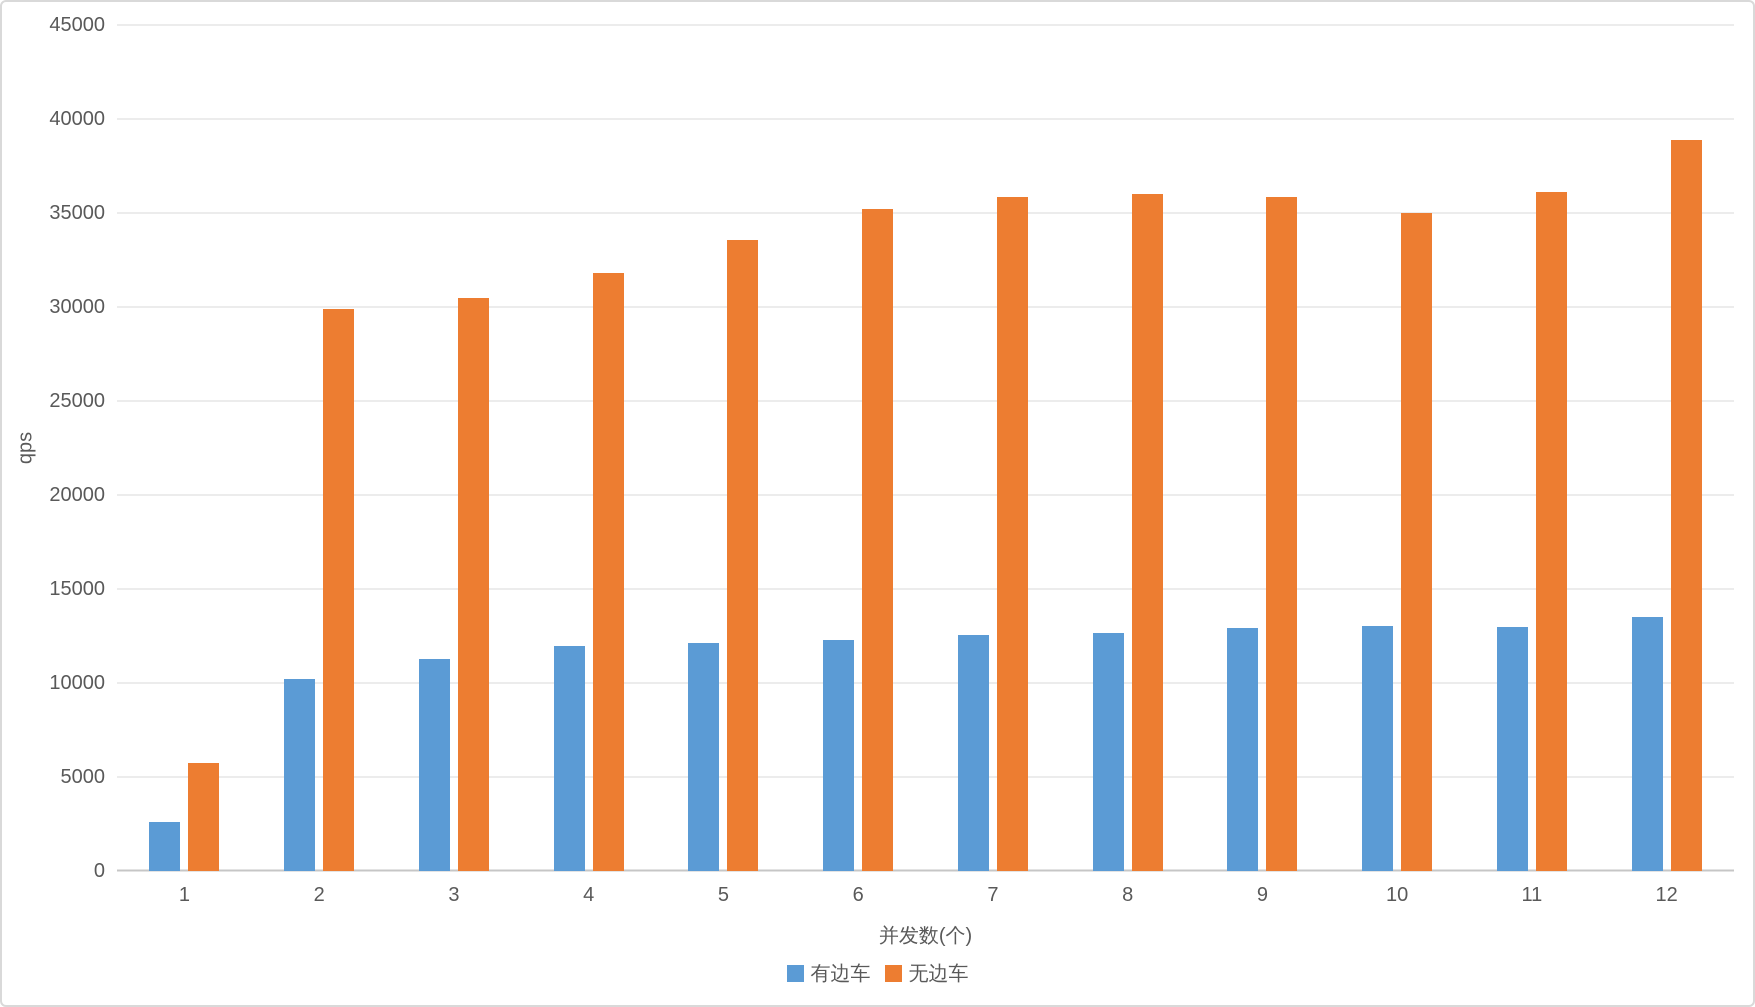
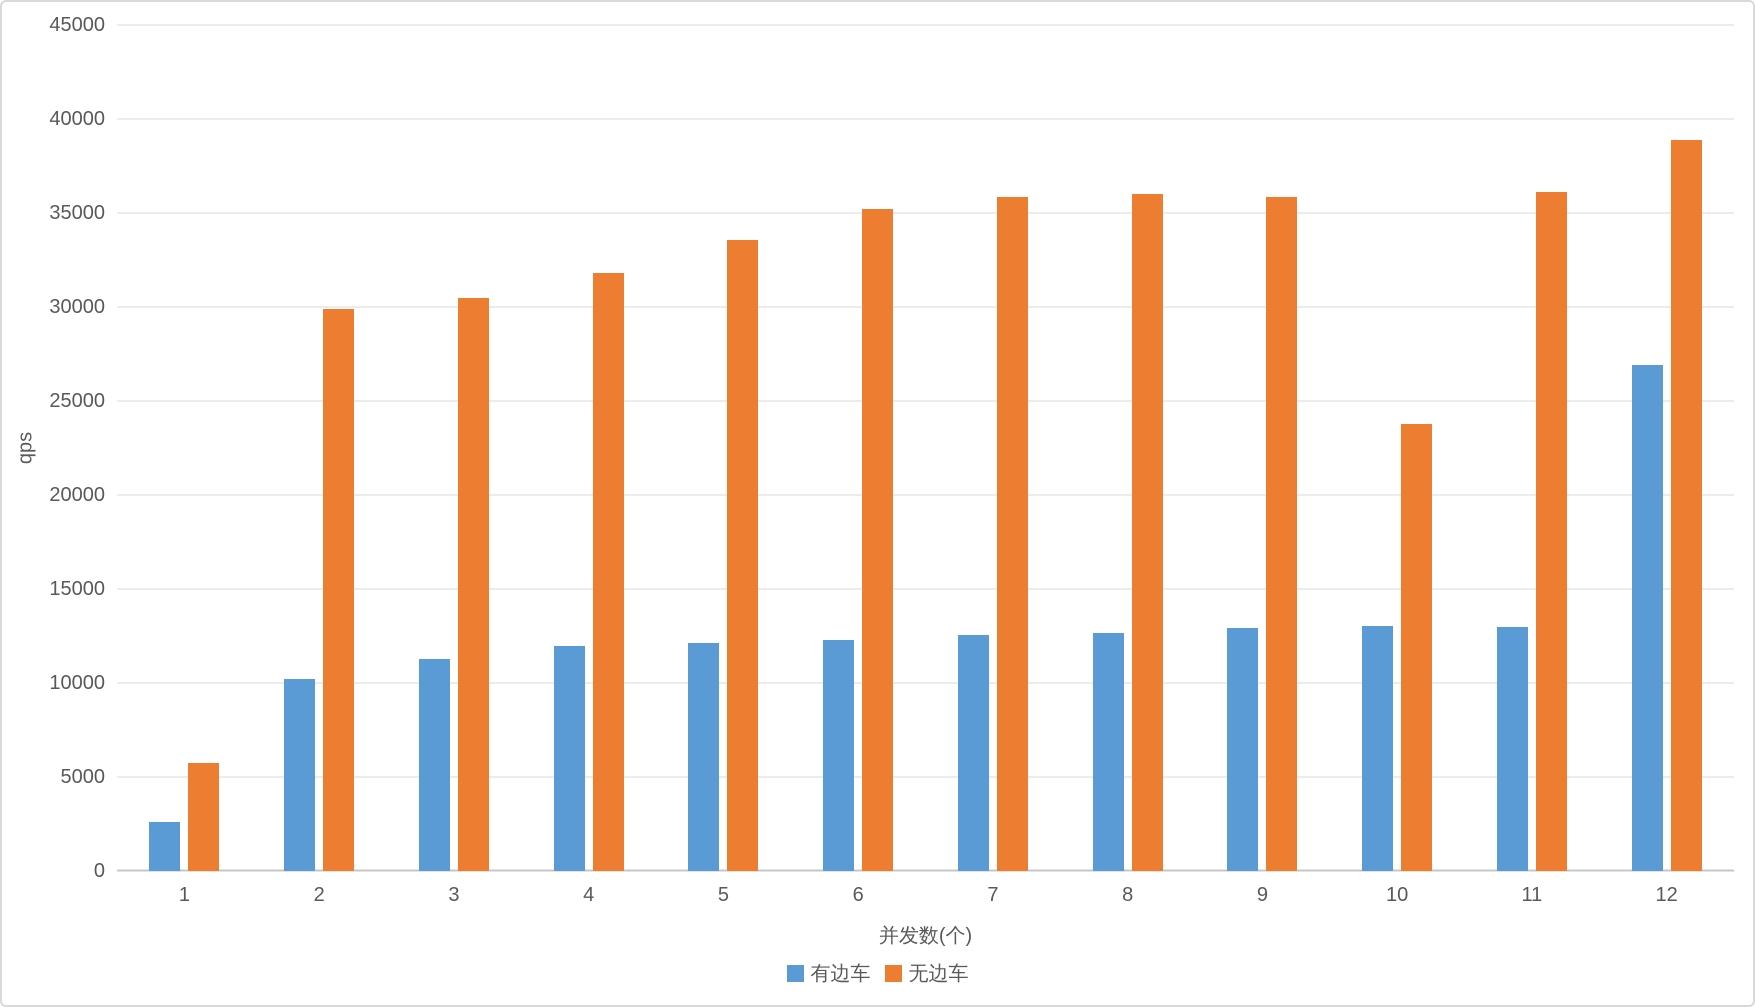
无边车/10: 35000 -> 23800
有边车/12: 13500 -> 26900
